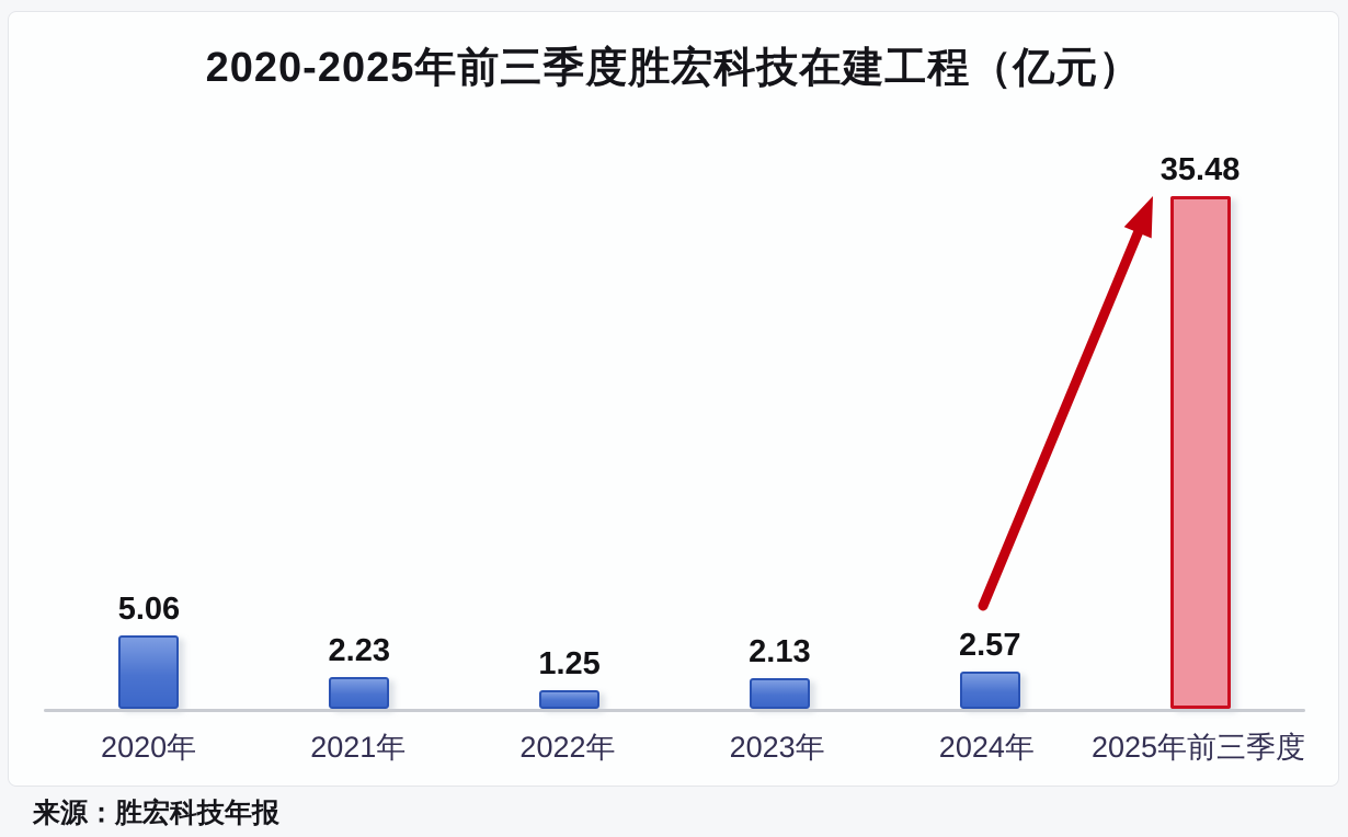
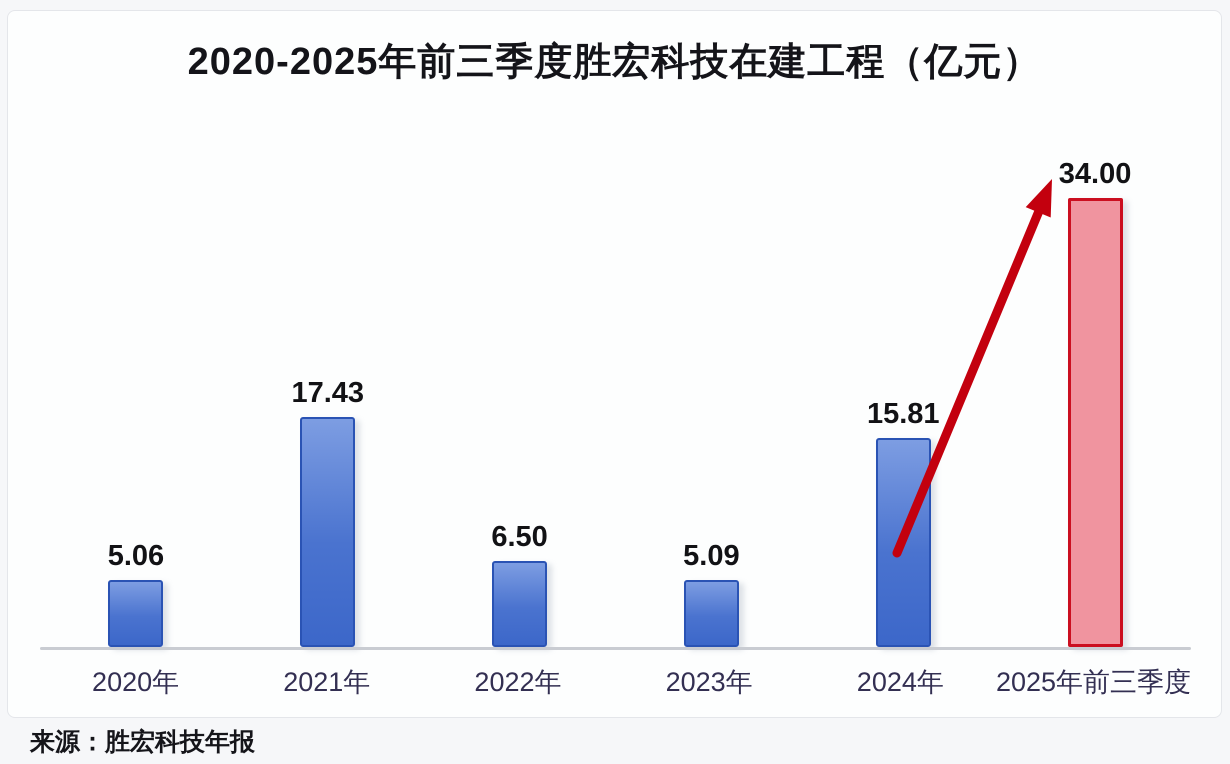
2021年: 2.23 -> 17.43
2022年: 1.25 -> 6.50
2023年: 2.13 -> 5.09
2024年: 2.57 -> 15.81
2025年前三季度: 35.48 -> 34.00
